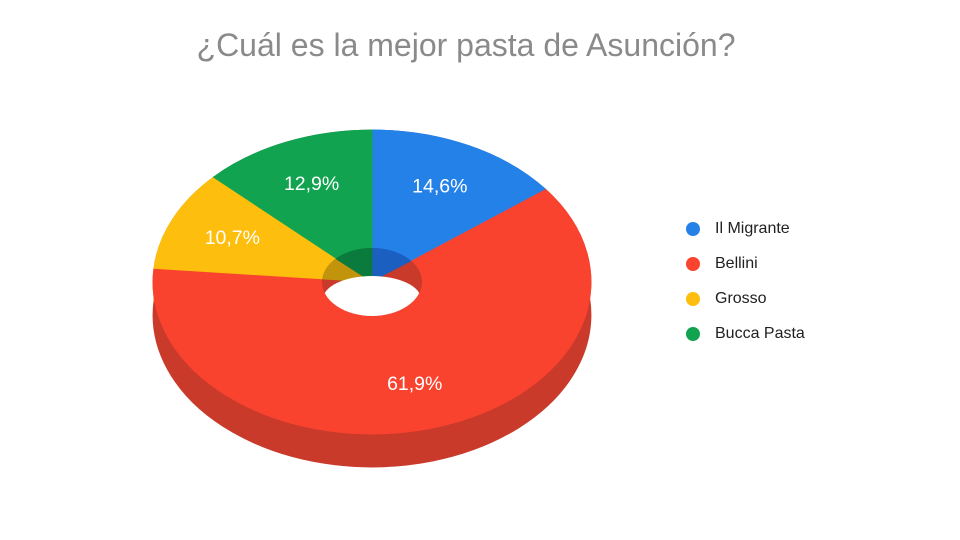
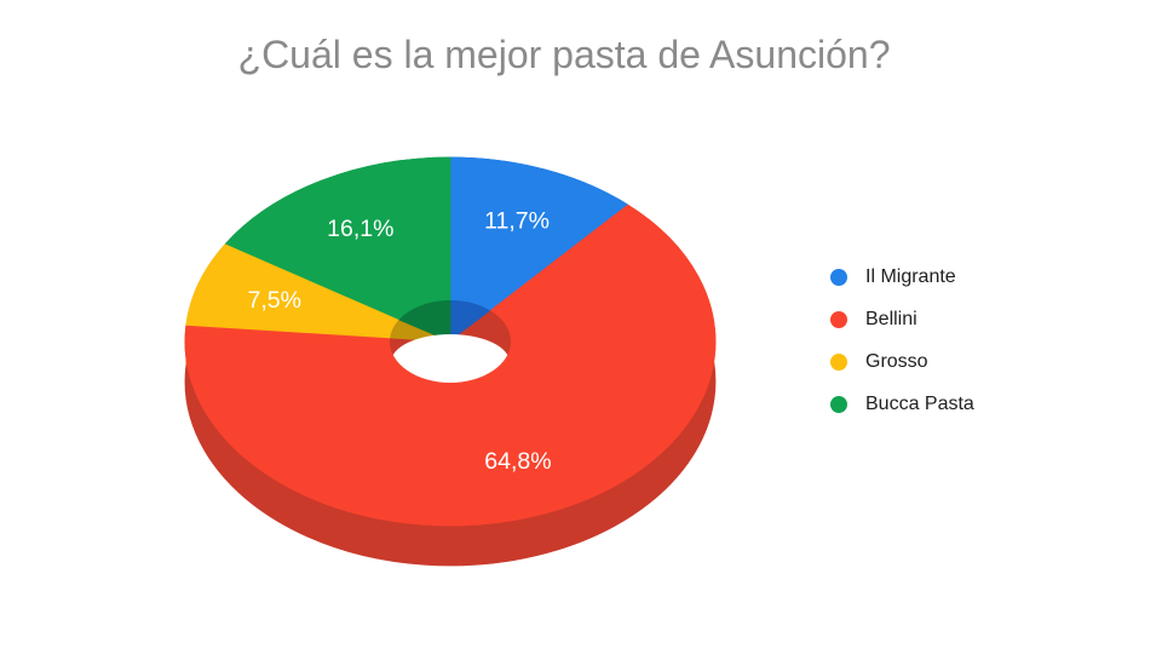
Il Migrante: 14,6% -> 11,7%
Bellini: 61,9% -> 64,8%
Grosso: 10,7% -> 7,5%
Bucca Pasta: 12,9% -> 16,1%
